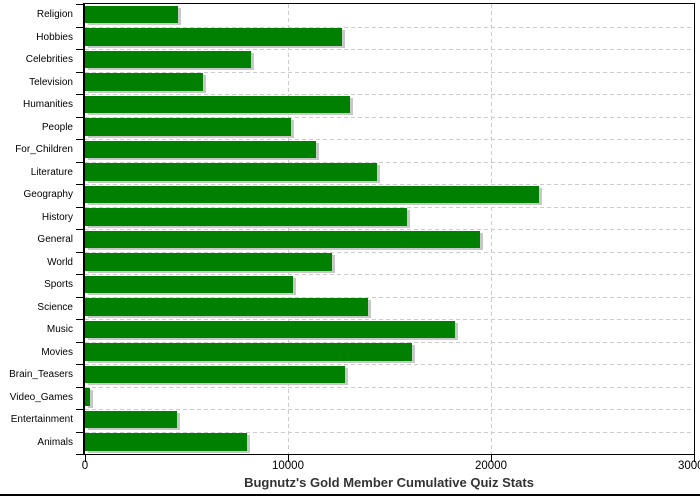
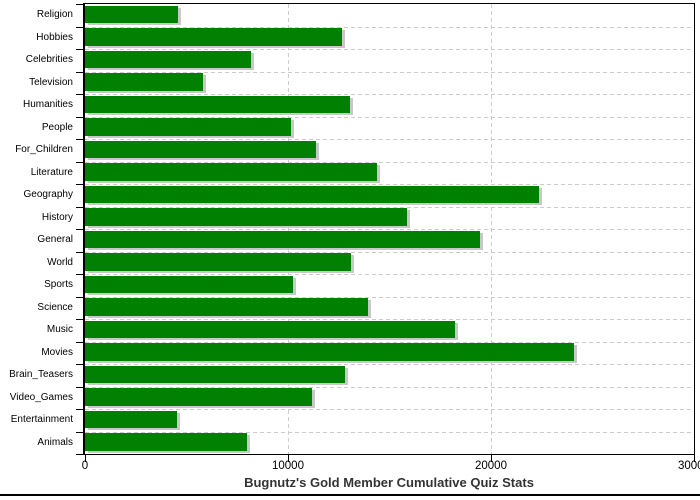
World: 12200 -> 13100
Movies: 16100 -> 24100
Video_Games: 200 -> 11200
